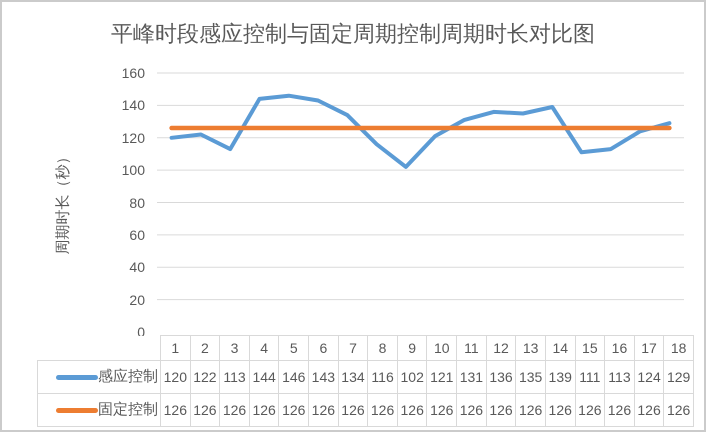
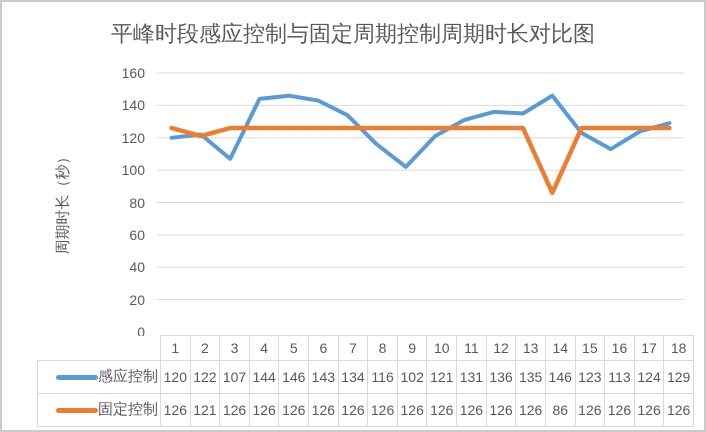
固定控制/2: 126 -> 121
感应控制/3: 113 -> 107
感应控制/14: 139 -> 146
固定控制/14: 126 -> 86
感应控制/15: 111 -> 123
